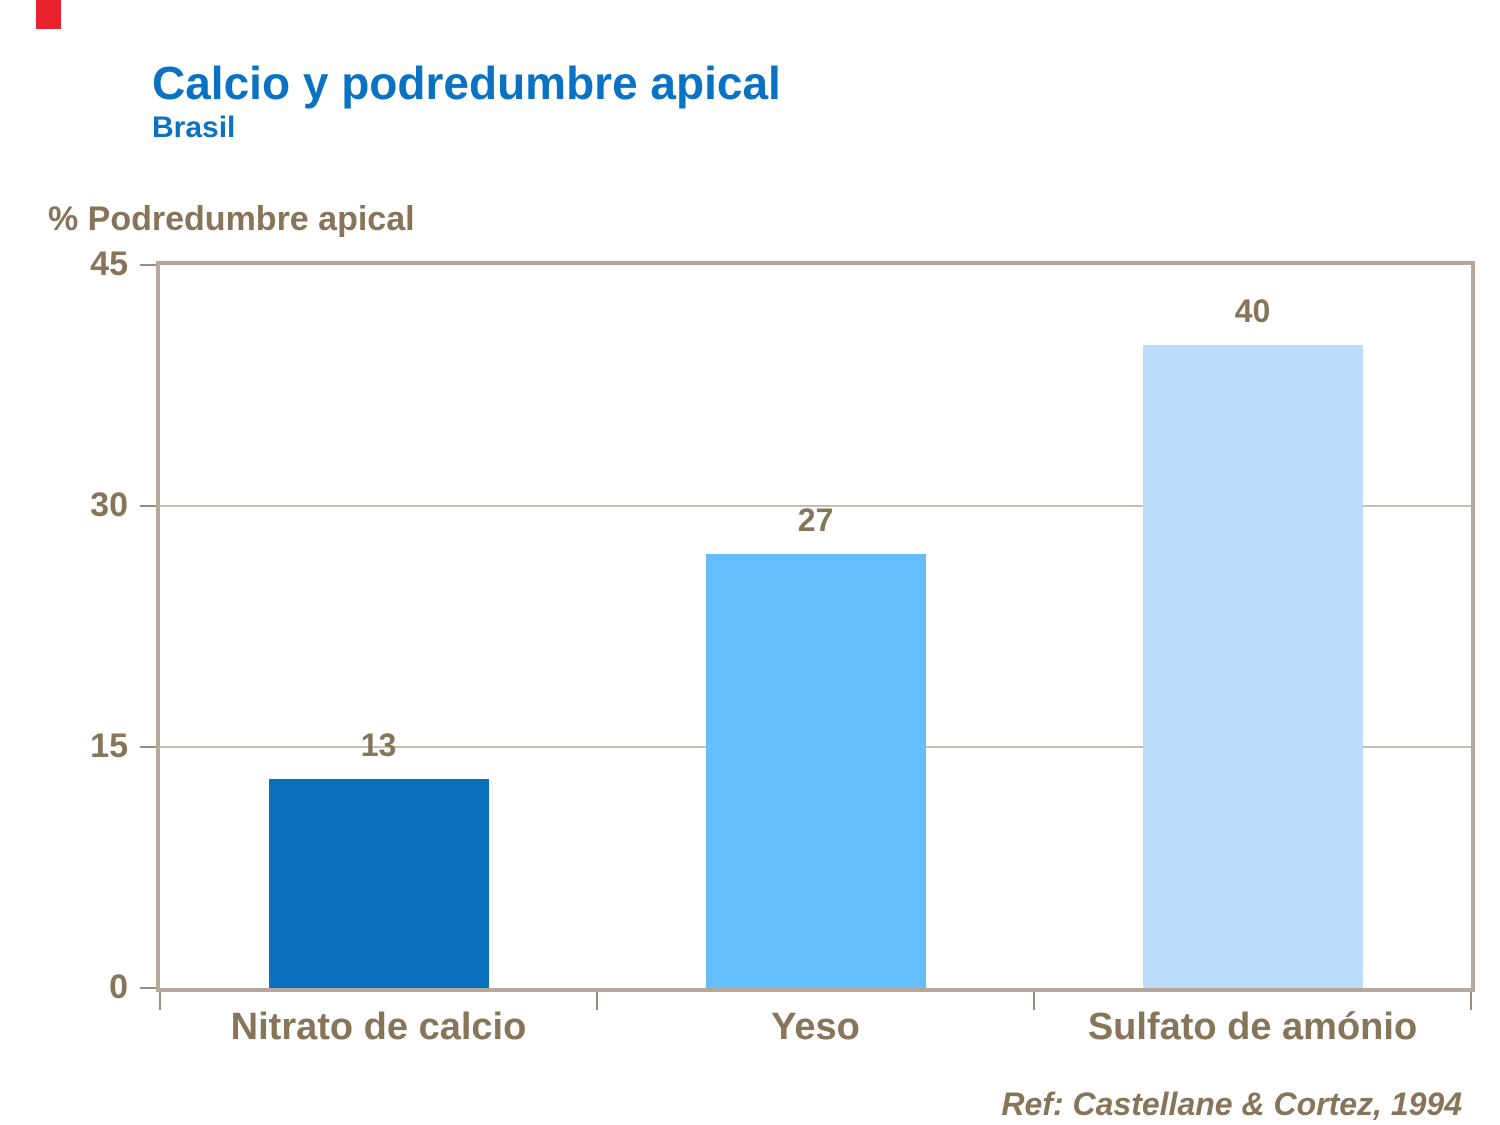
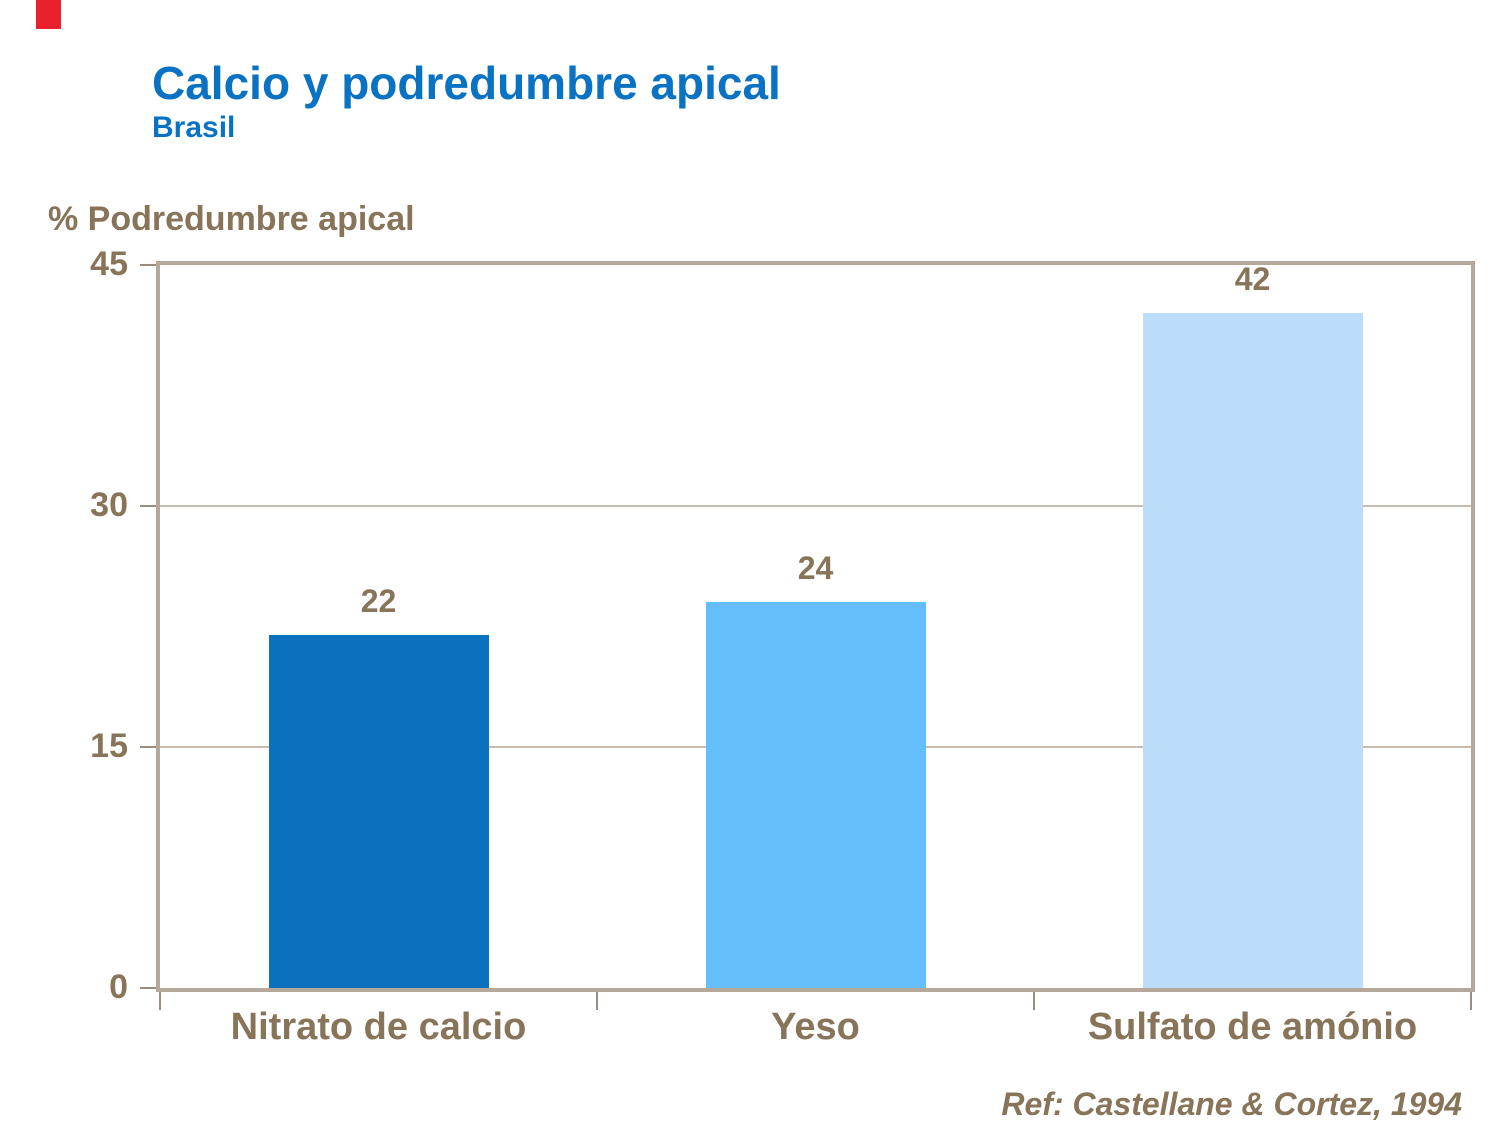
Nitrato de calcio: 13 -> 22
Yeso: 27 -> 24
Sulfato de amónio: 40 -> 42
